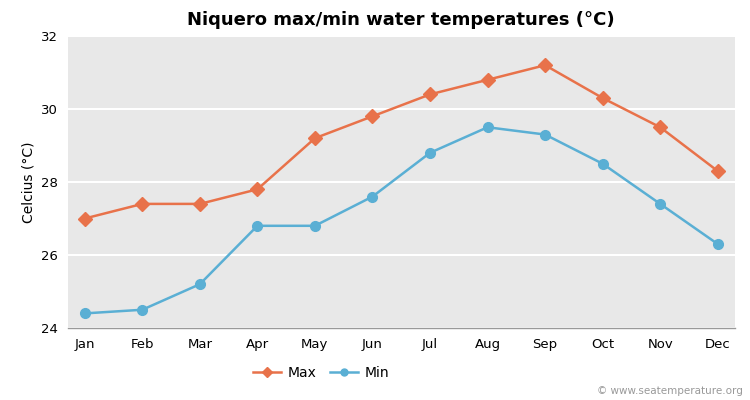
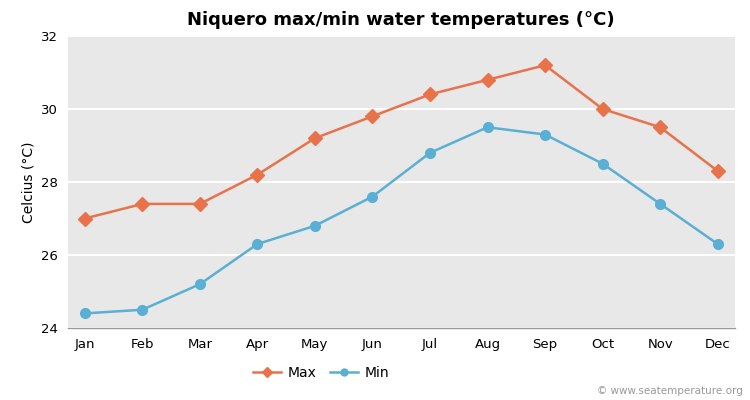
Max/Apr: 27.8 -> 28.2
Min/Apr: 26.8 -> 26.3
Max/Oct: 30.3 -> 30.0
